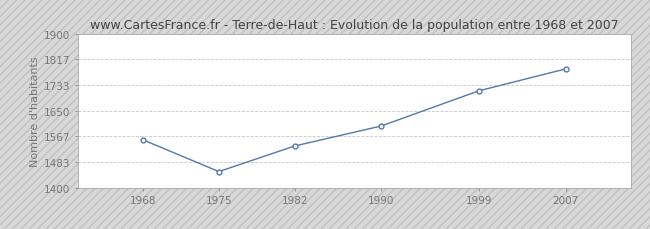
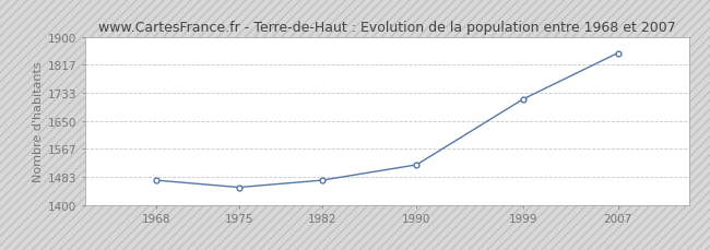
1968: 1555 -> 1473
1982: 1535 -> 1473
1990: 1600 -> 1519
2007: 1785 -> 1851
